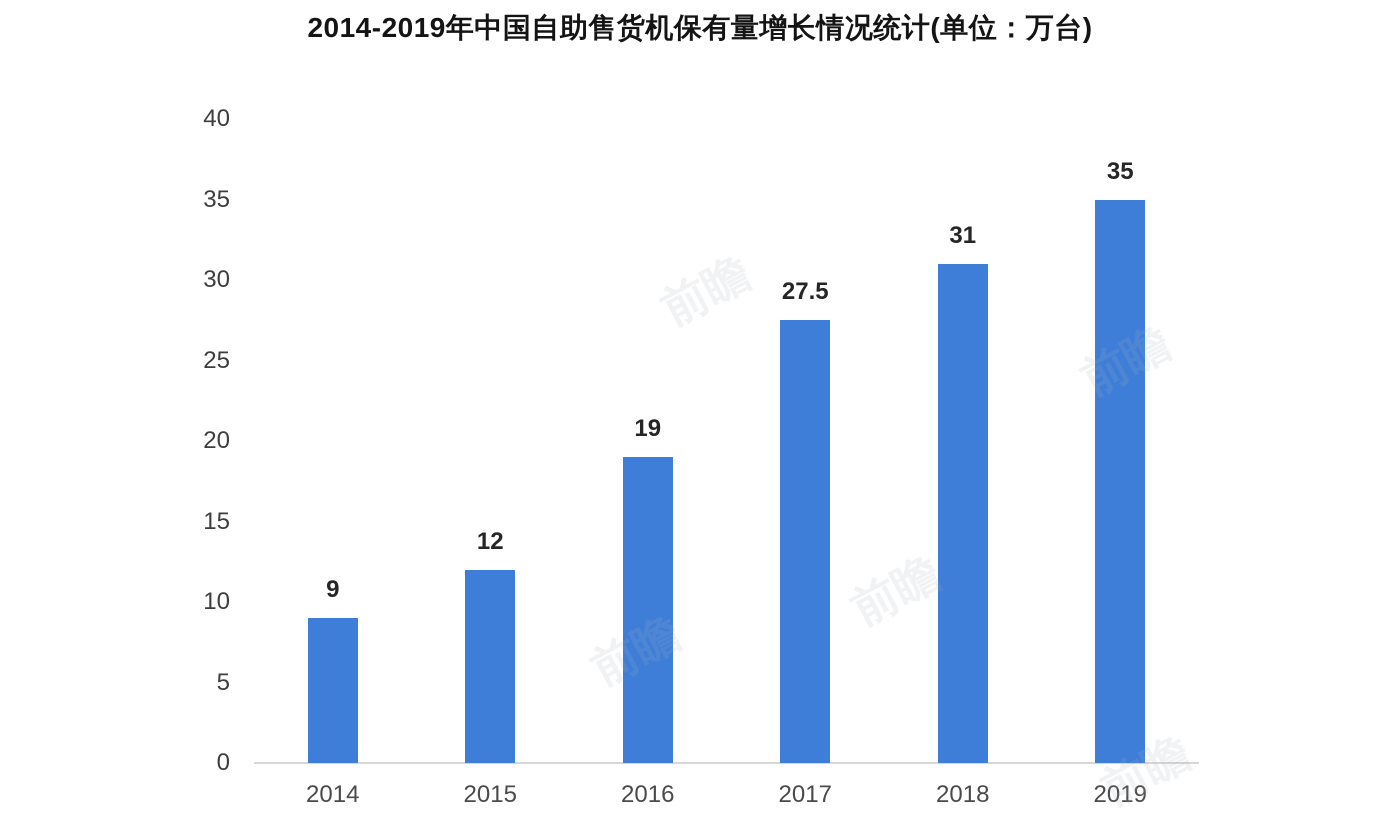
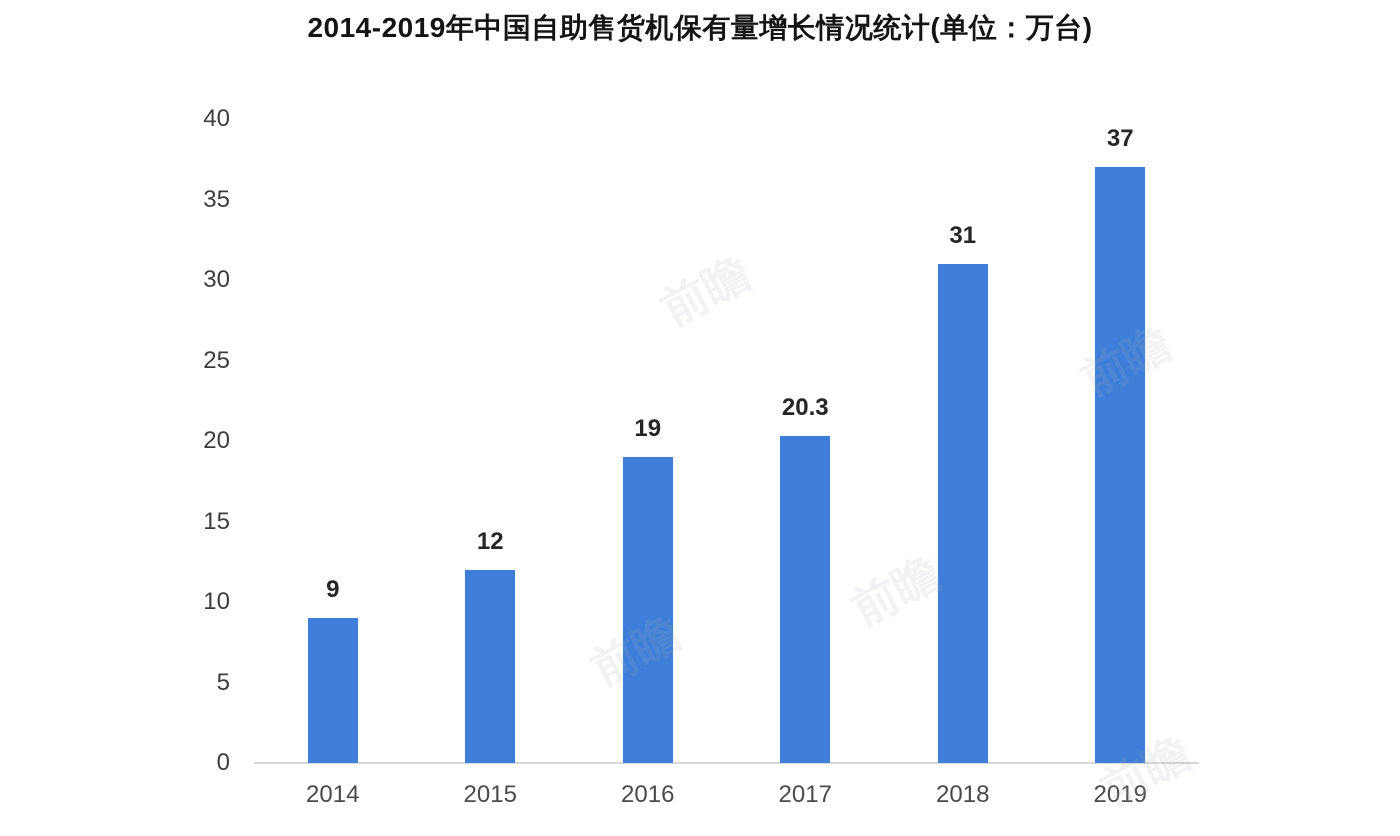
2017: 27.5 -> 20.3
2019: 35 -> 37
